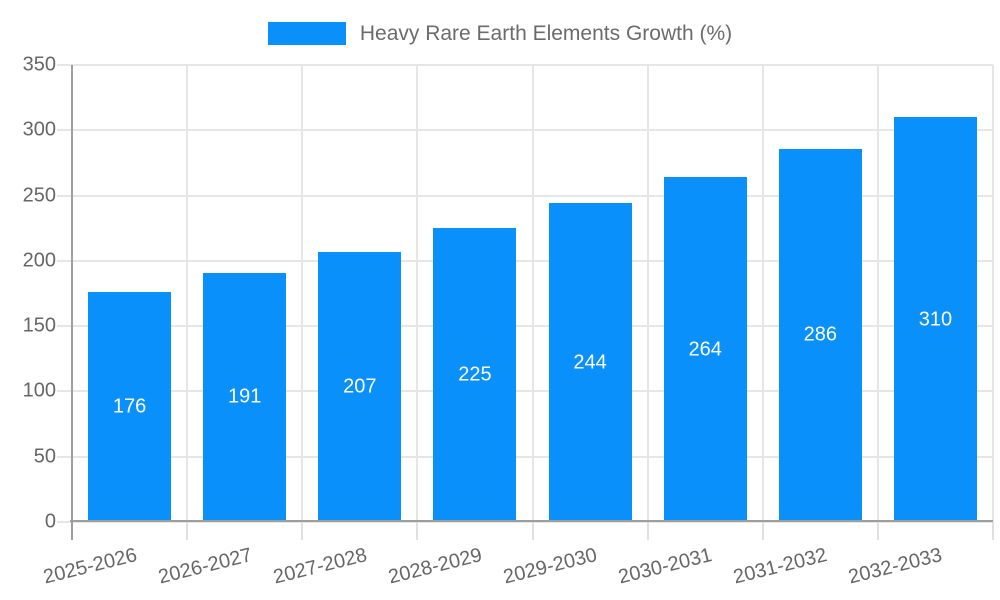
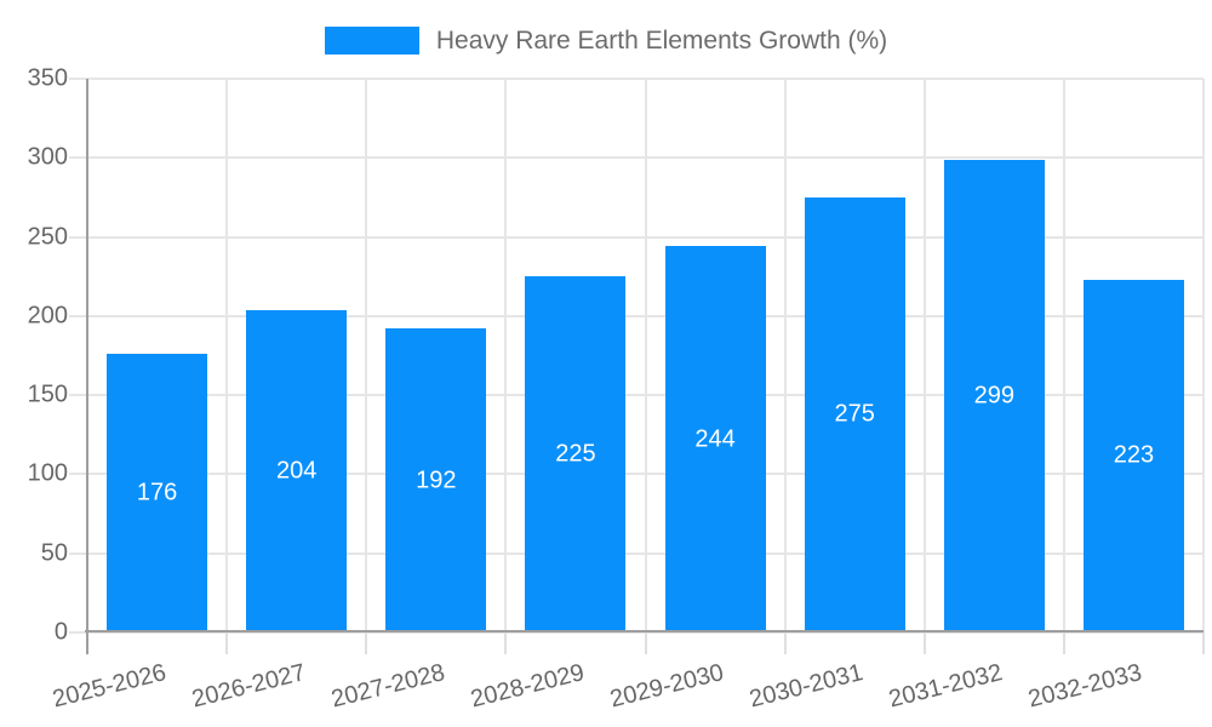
2026-2027: 191 -> 204
2027-2028: 207 -> 192
2030-2031: 264 -> 275
2031-2032: 286 -> 299
2032-2033: 310 -> 223
